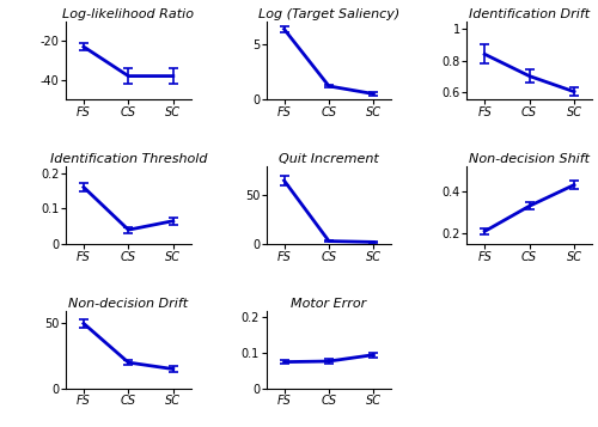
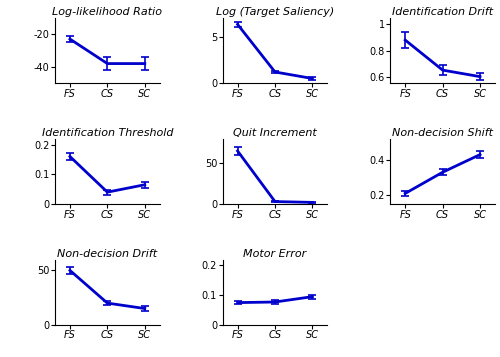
Identification Drift/FS: 0.84 -> 0.88
Identification Drift/CS: 0.70 -> 0.65
